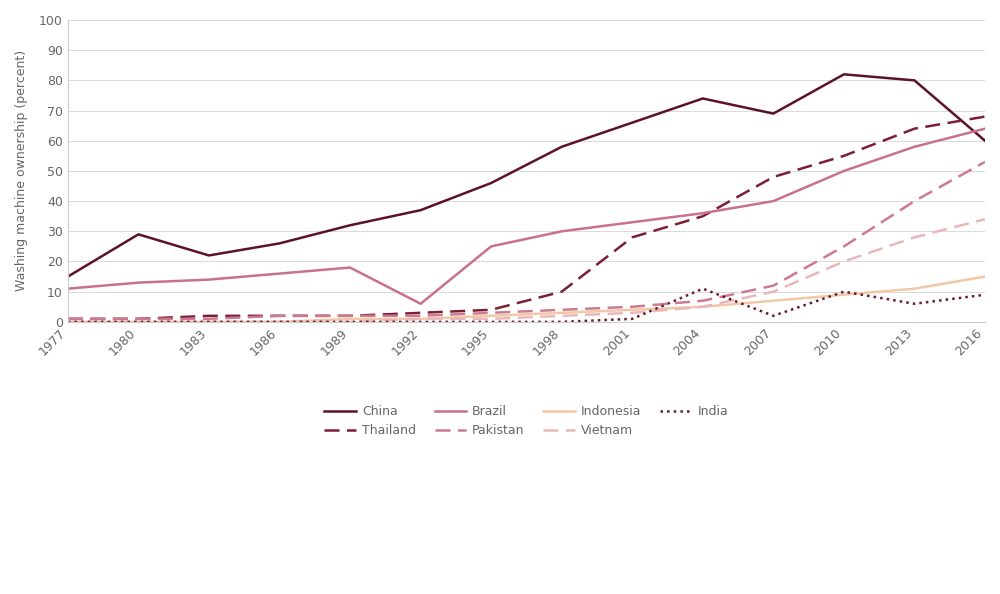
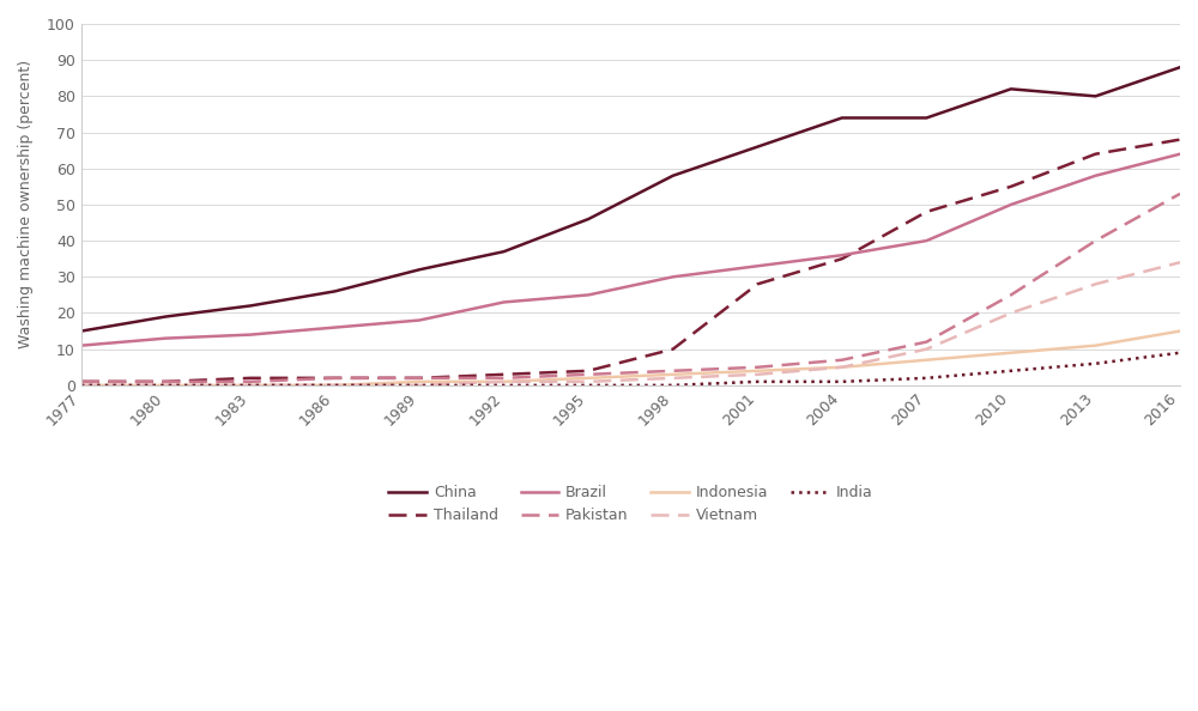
China/1980: 29 -> 19
Brazil/1992: 6 -> 23
India/2004: 11 -> 1
China/2007: 69 -> 74
India/2010: 10 -> 4
China/2016: 60 -> 88
